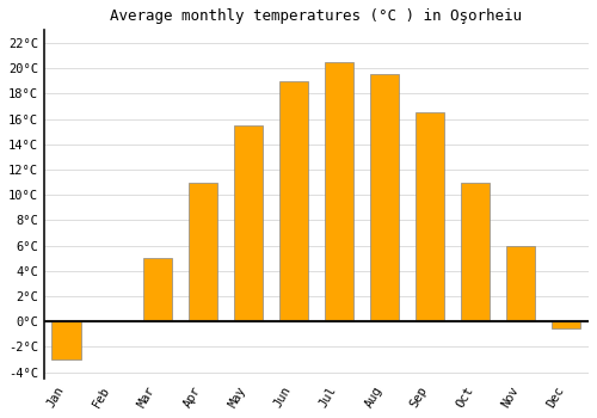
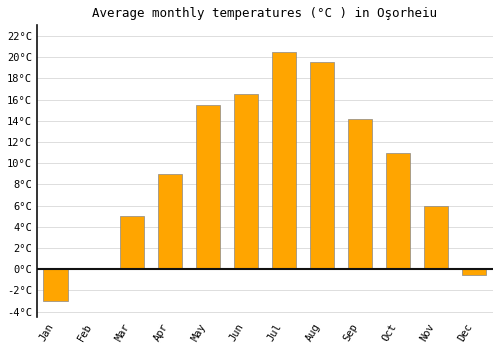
Apr: 11.0°C -> 9.0°C
Jun: 19.0°C -> 16.5°C
Sep: 16.5°C -> 14.2°C
